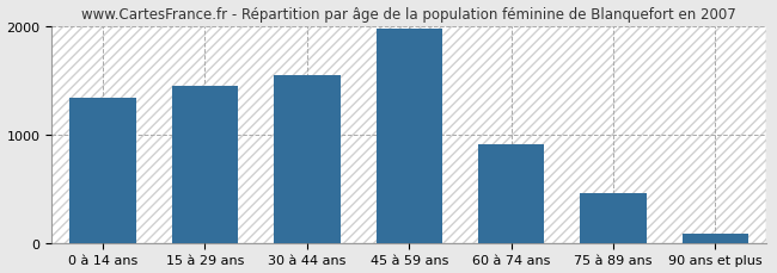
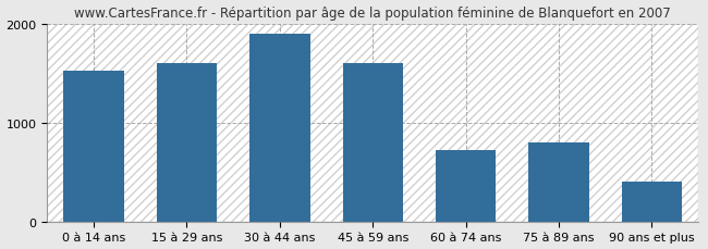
0 à 14 ans: 1340 -> 1520
15 à 29 ans: 1450 -> 1600
30 à 44 ans: 1540 -> 1900
45 à 59 ans: 1970 -> 1600
60 à 74 ans: 910 -> 720
75 à 89 ans: 460 -> 800
90 ans et plus: 80 -> 400
